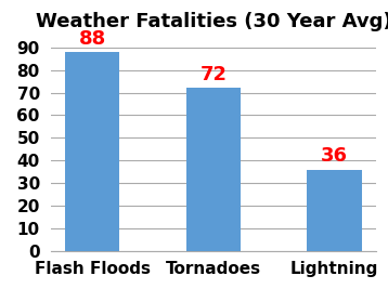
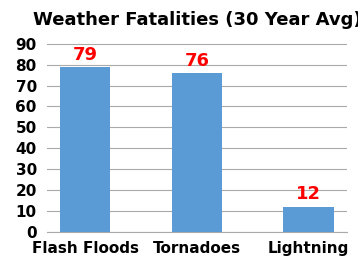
Flash Floods: 88 -> 79
Tornadoes: 72 -> 76
Lightning: 36 -> 12
